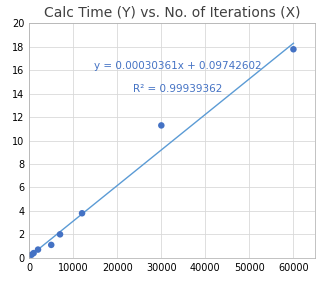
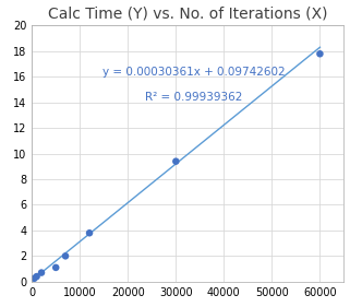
30000: 11.3 -> 9.4
